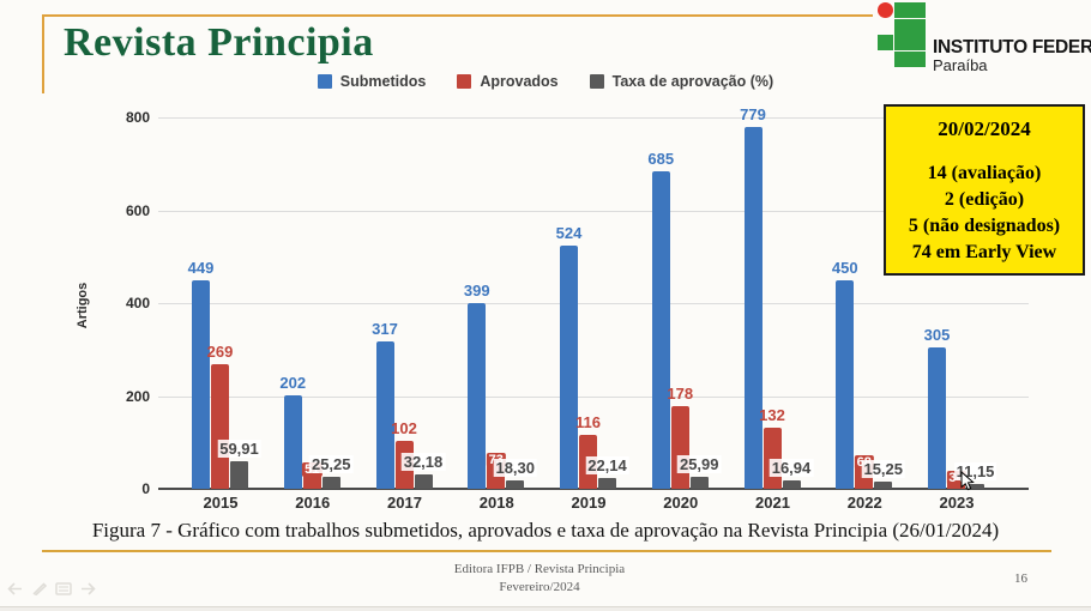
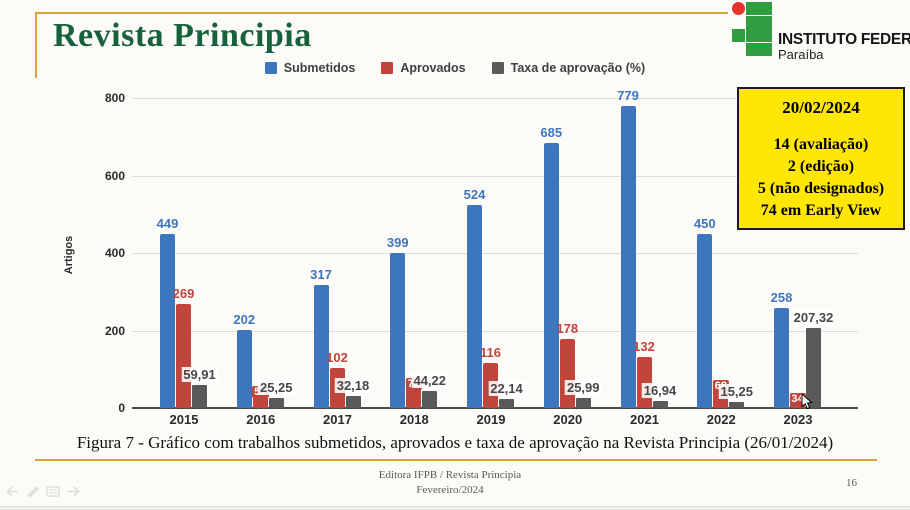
Taxa de aprovação (%)/2018: 18,30 -> 44,22
Submetidos/2023: 305 -> 258
Taxa de aprovação (%)/2023: 11,15 -> 207,32
